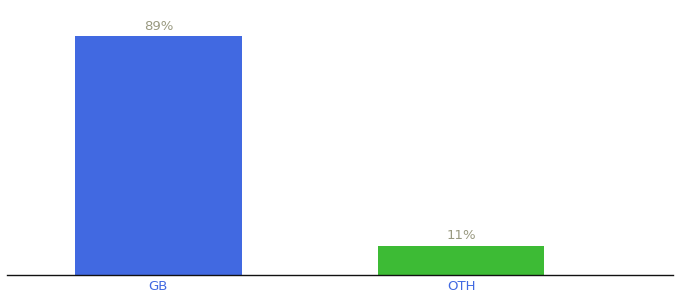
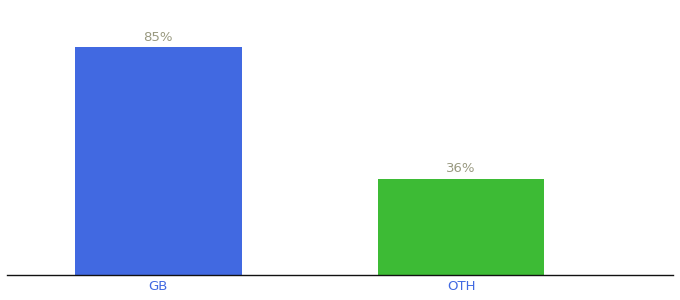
GB: 89% -> 85%
OTH: 11% -> 36%
